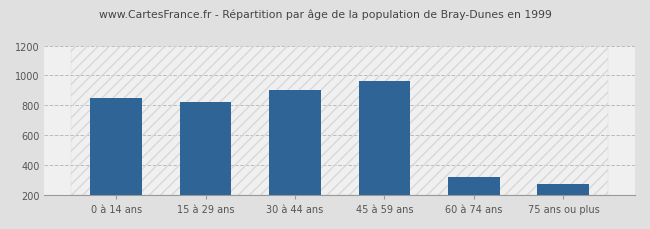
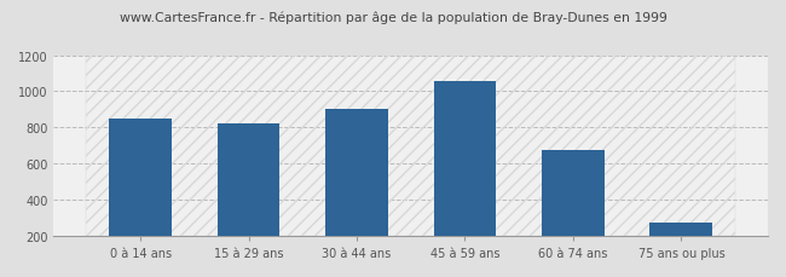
45 à 59 ans: 960 -> 1060
60 à 74 ans: 320 -> 680
